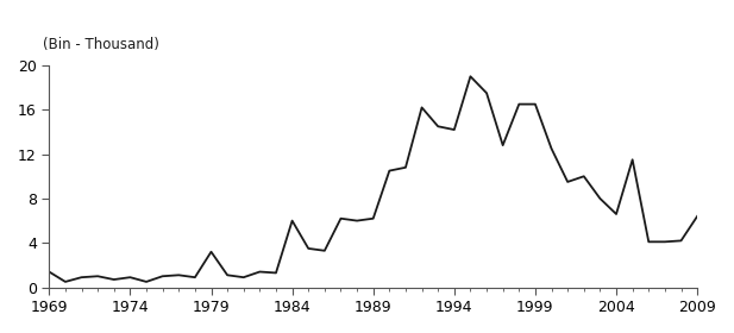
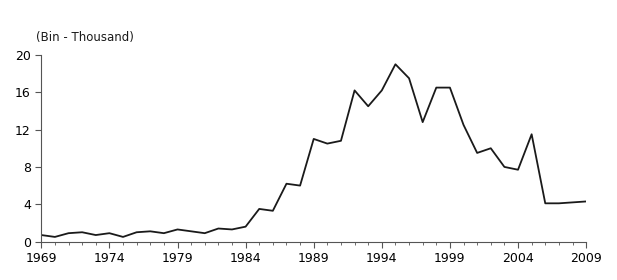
1969: 1.4 -> 0.7
1979: 3.2 -> 1.3
1984: 6.0 -> 1.6
1989: 6.2 -> 11.0
1994: 14.2 -> 16.2
2004: 6.6 -> 7.7
2009: 6.4 -> 4.3
